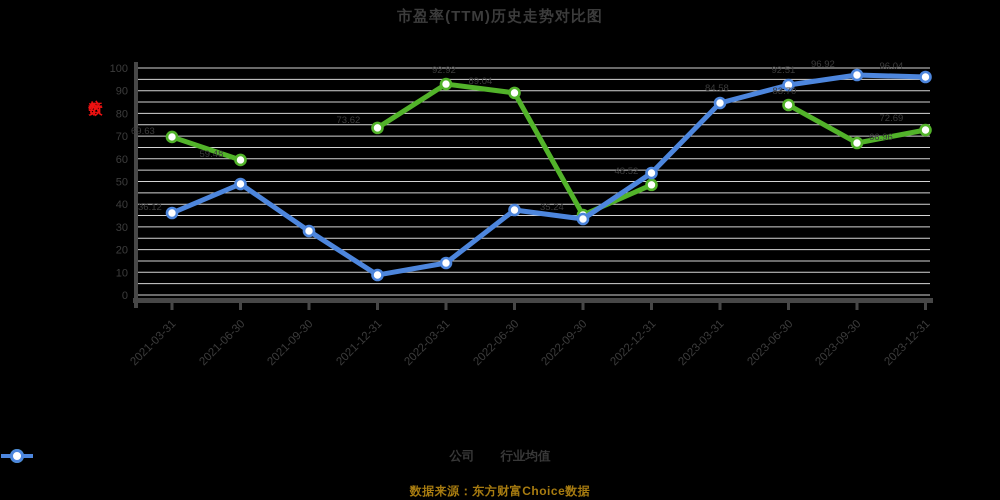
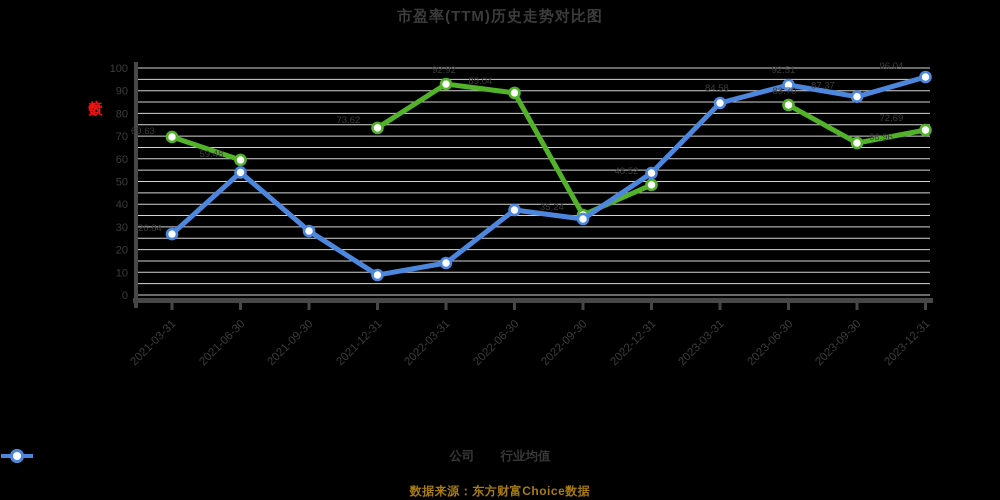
行业均值/2021-03-31: 36.12 -> 26.84
行业均值/2021-06-30: 49 -> 54
行业均值/2023-09-30: 96.92 -> 87.37
